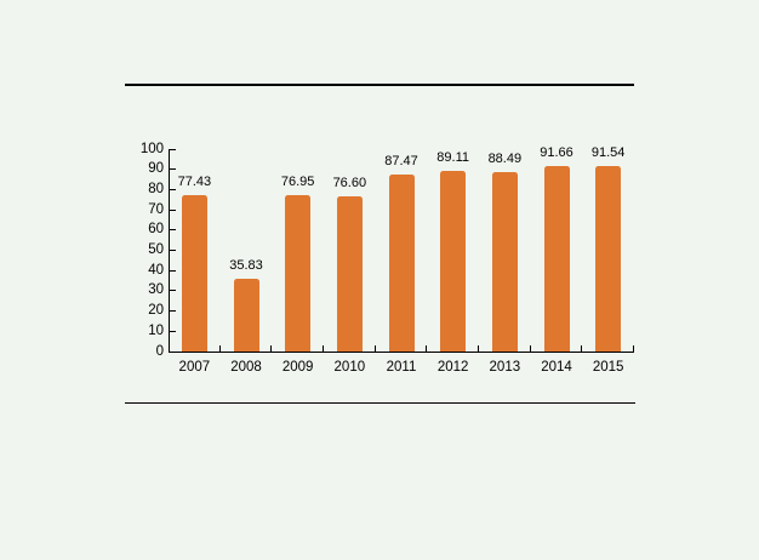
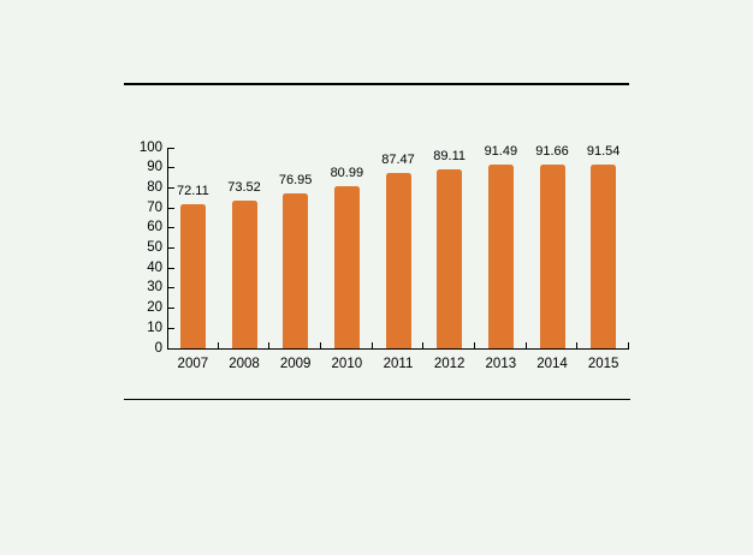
2007: 77.43 -> 72.11
2008: 35.83 -> 73.52
2010: 76.60 -> 80.99
2013: 88.49 -> 91.49
